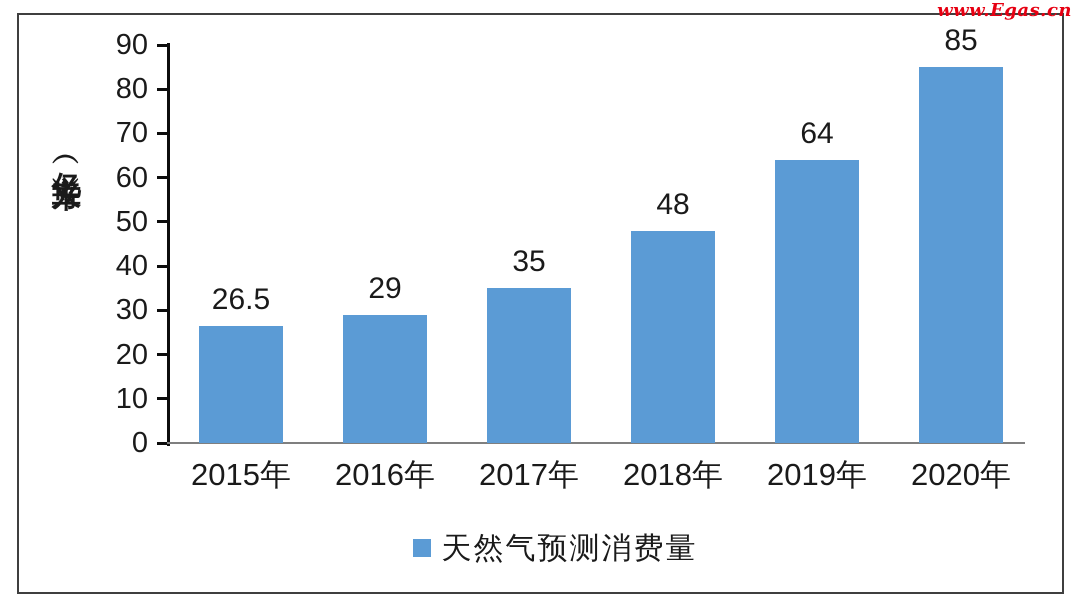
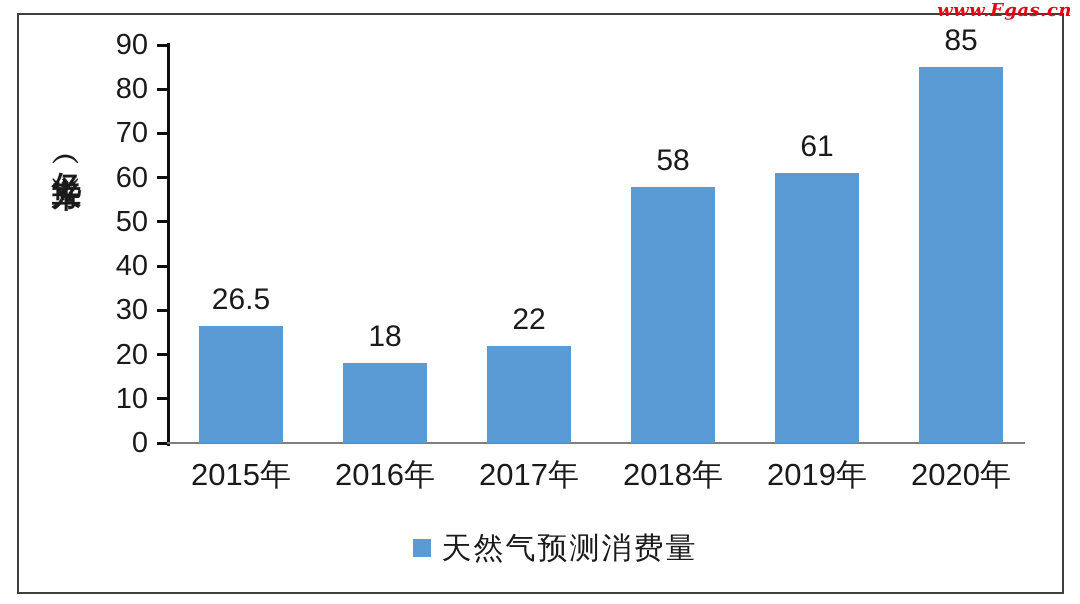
2016年: 29 -> 18
2017年: 35 -> 22
2018年: 48 -> 58
2019年: 64 -> 61
